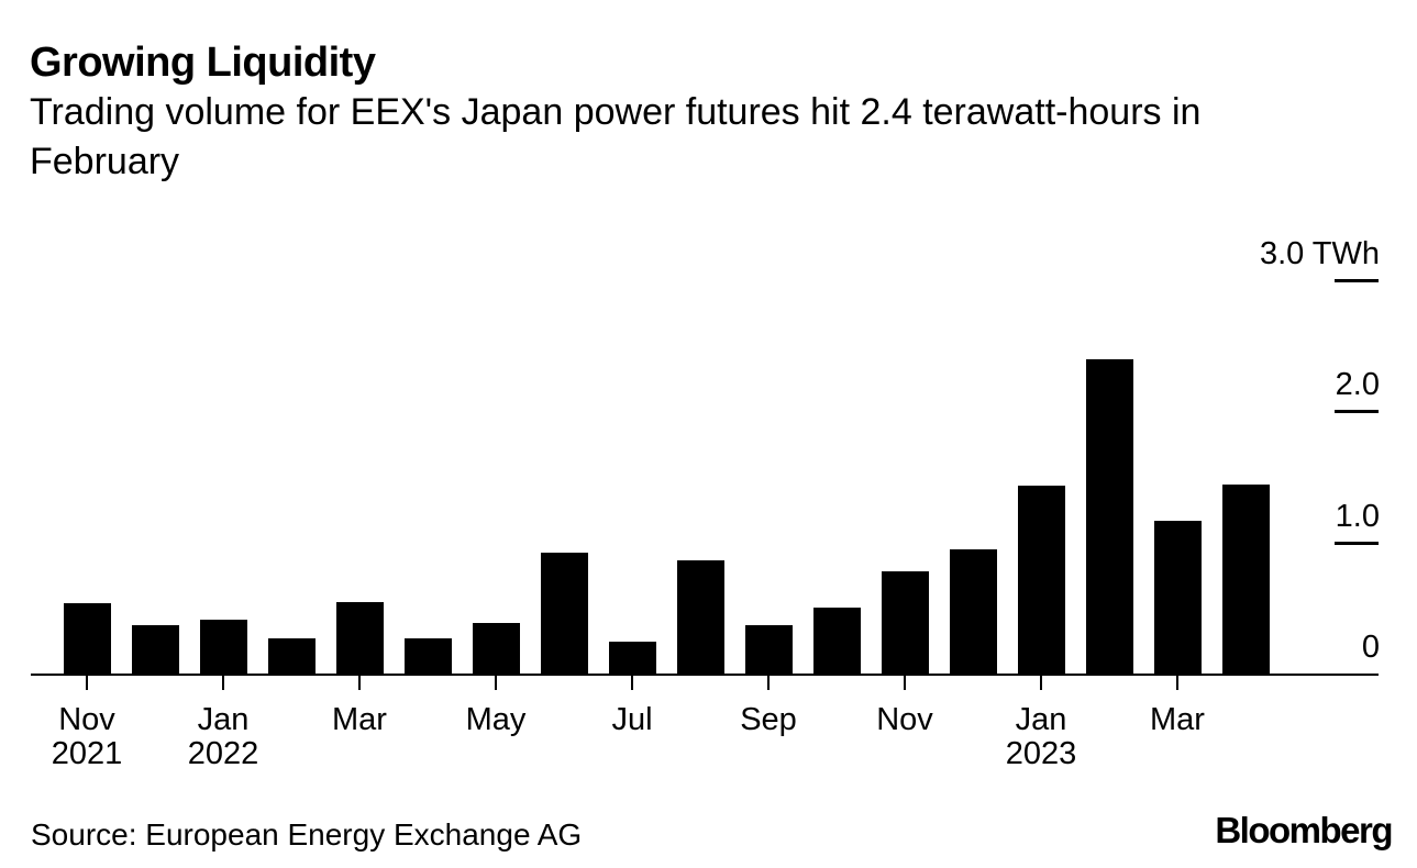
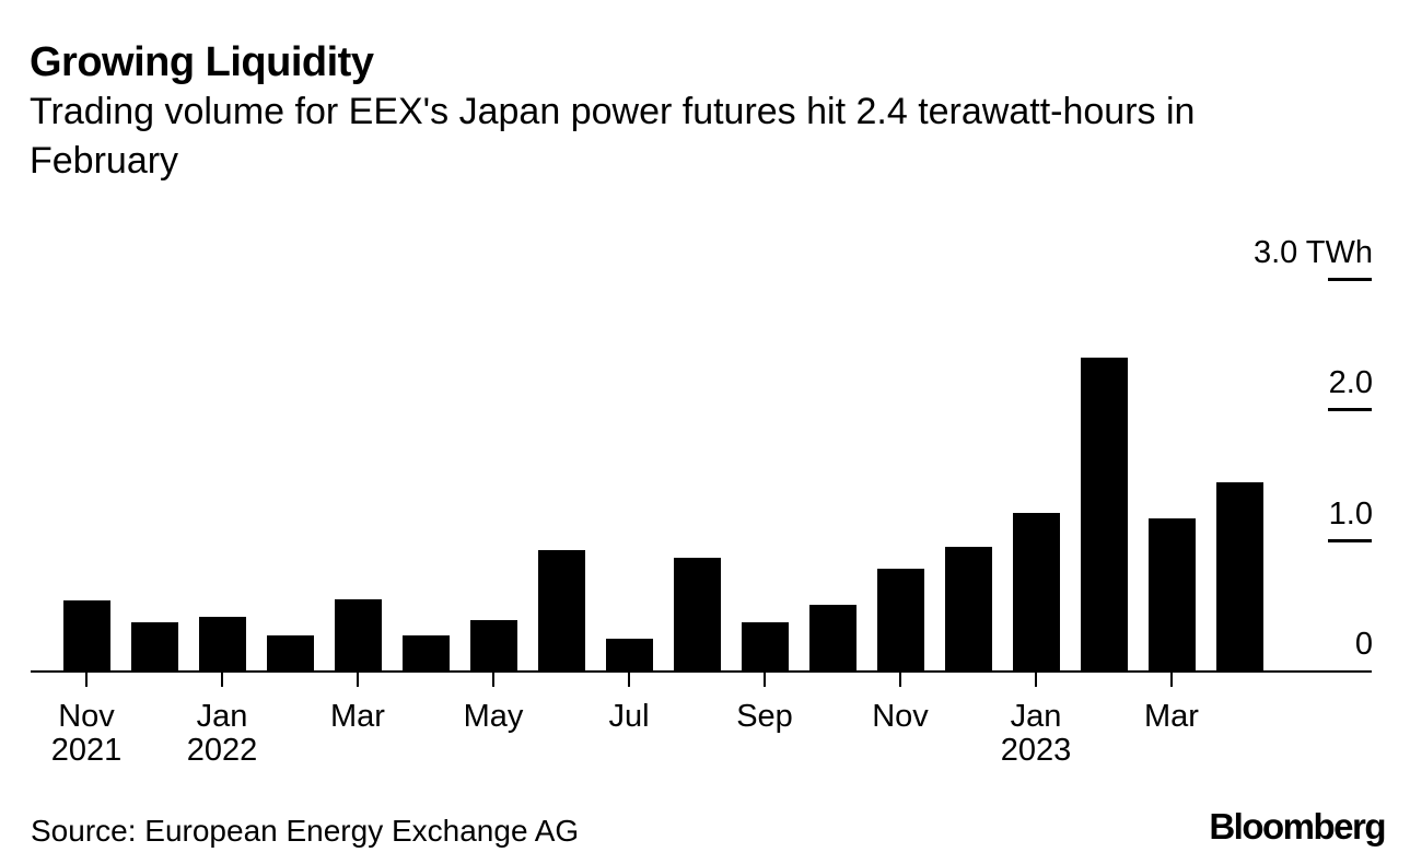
Jan 2023: 1.44 -> 1.21
